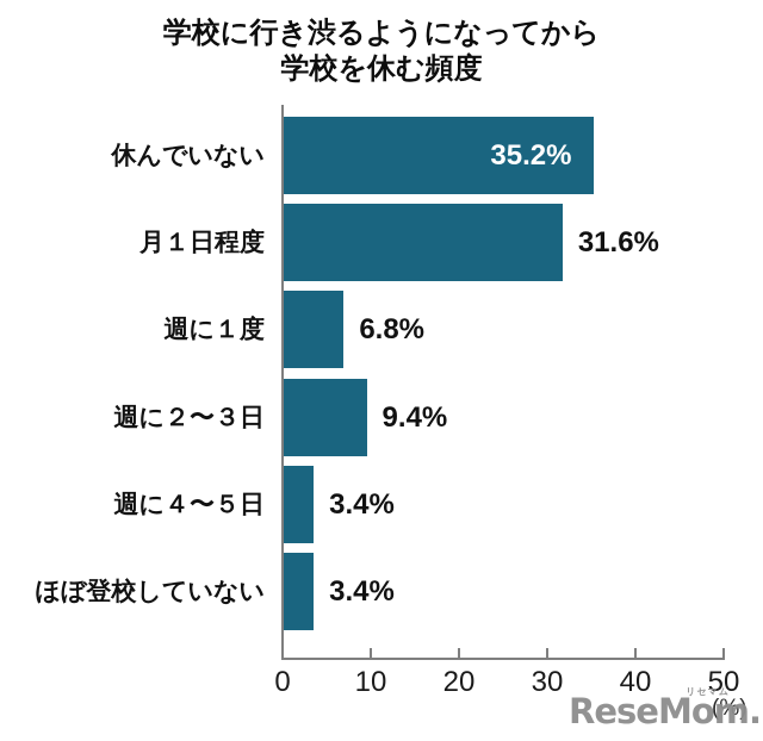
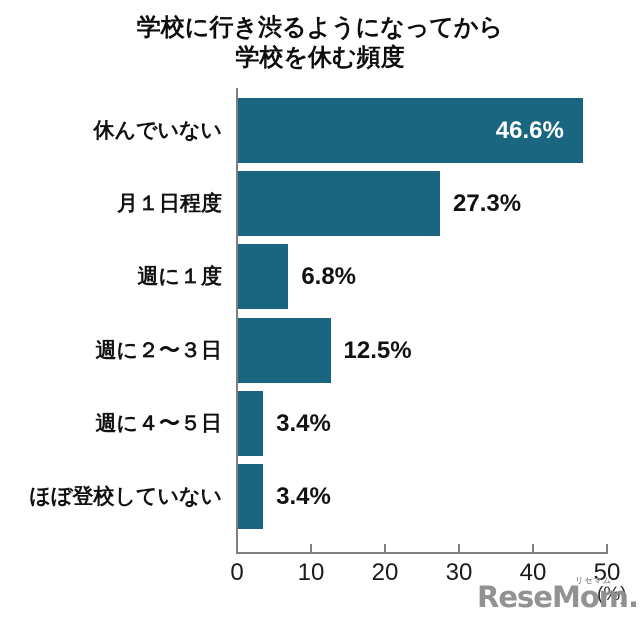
休んでいない: 35.2% -> 46.6%
月１日程度: 31.6% -> 27.3%
週に２〜３日: 9.4% -> 12.5%
